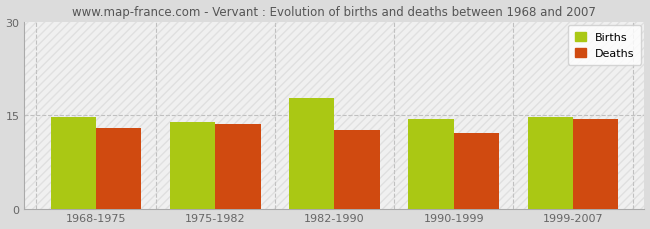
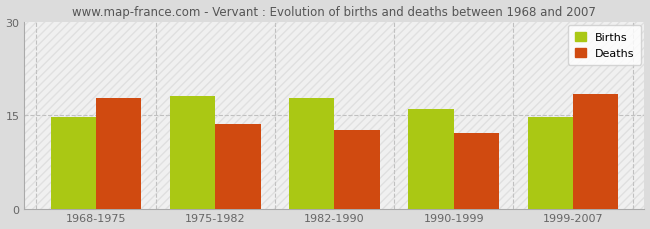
Deaths/1968-1975: 13.0 -> 17.8
Births/1975-1982: 13.9 -> 18.0
Births/1990-1999: 14.4 -> 16.0
Deaths/1999-2007: 14.4 -> 18.4
